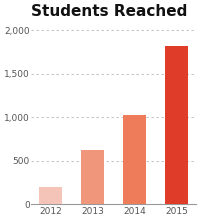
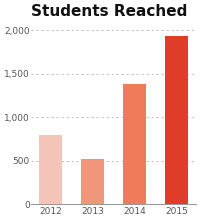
2012: 200 -> 800
2013: 620 -> 520
2014: 1,020 -> 1,380
2015: 1,820 -> 1,940
